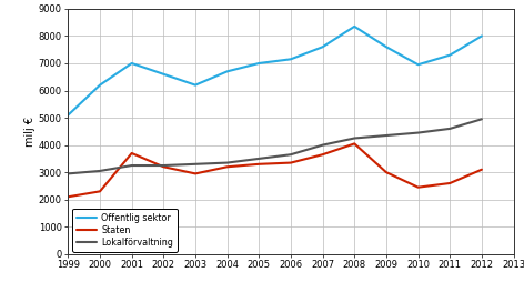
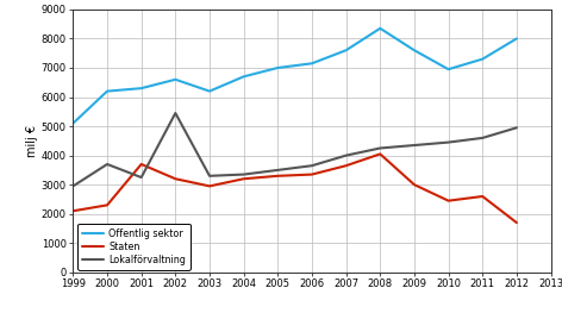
Lokalförvaltning/2000: 3050 -> 3700
Offentlig sektor/2001: 7000 -> 6300
Lokalförvaltning/2002: 3250 -> 5450
Staten/2012: 3100 -> 1700
